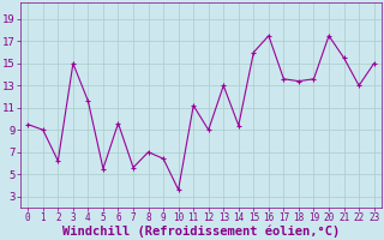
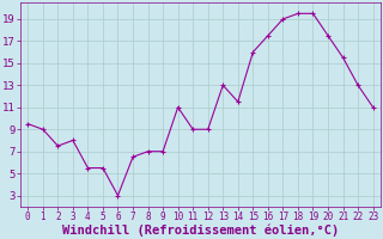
2: 6.2 -> 7.5
3: 15.0 -> 8.0
4: 11.6 -> 5.5
6: 9.6 -> 3.0
7: 5.6 -> 6.5
9: 6.4 -> 7.0
10: 3.6 -> 11.0
11: 11.2 -> 9.0
14: 9.4 -> 11.5
17: 13.6 -> 19.0
18: 13.4 -> 19.5
19: 13.6 -> 19.5
23: 15.0 -> 11.0
